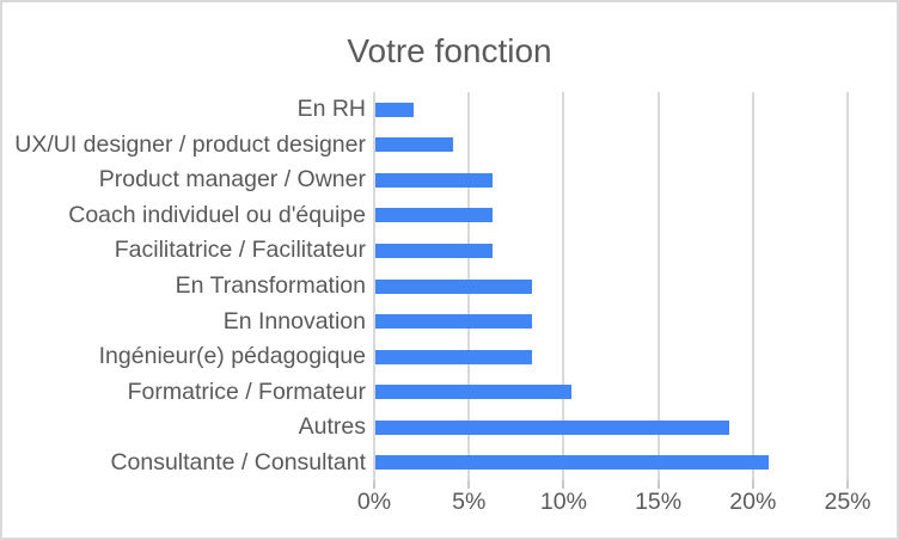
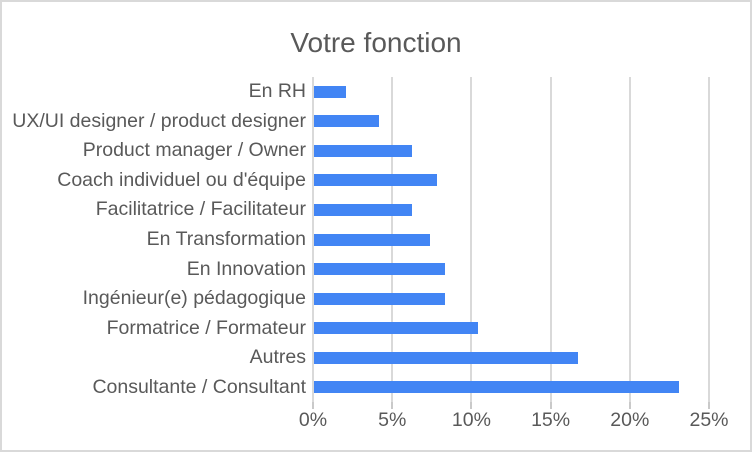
Coach individuel ou d'équipe: 6.2% -> 7.8%
En Transformation: 8.3% -> 7.4%
Autres: 18.8% -> 16.7%
Consultante / Consultant: 20.8% -> 23.1%
